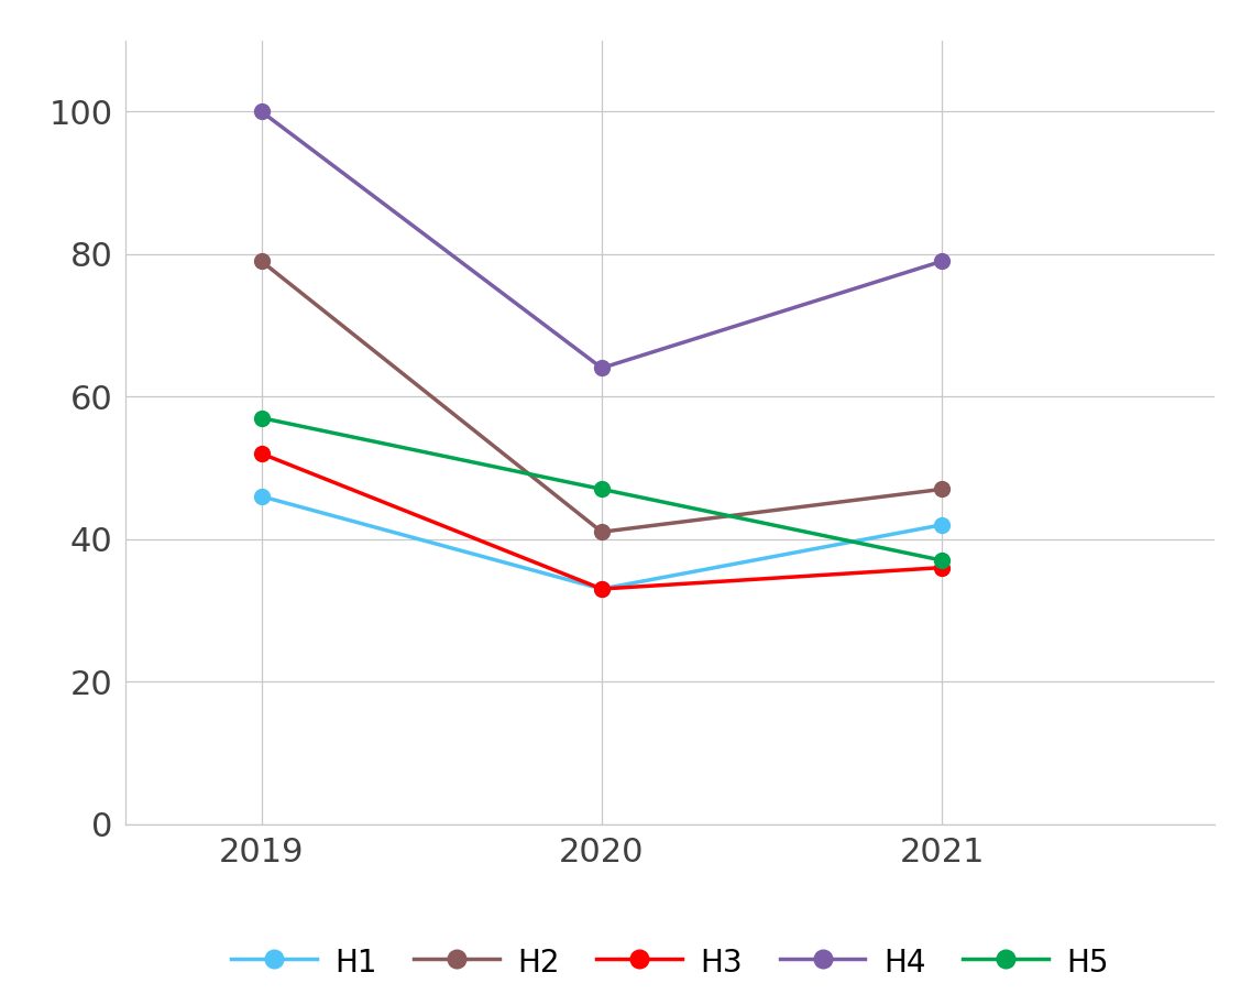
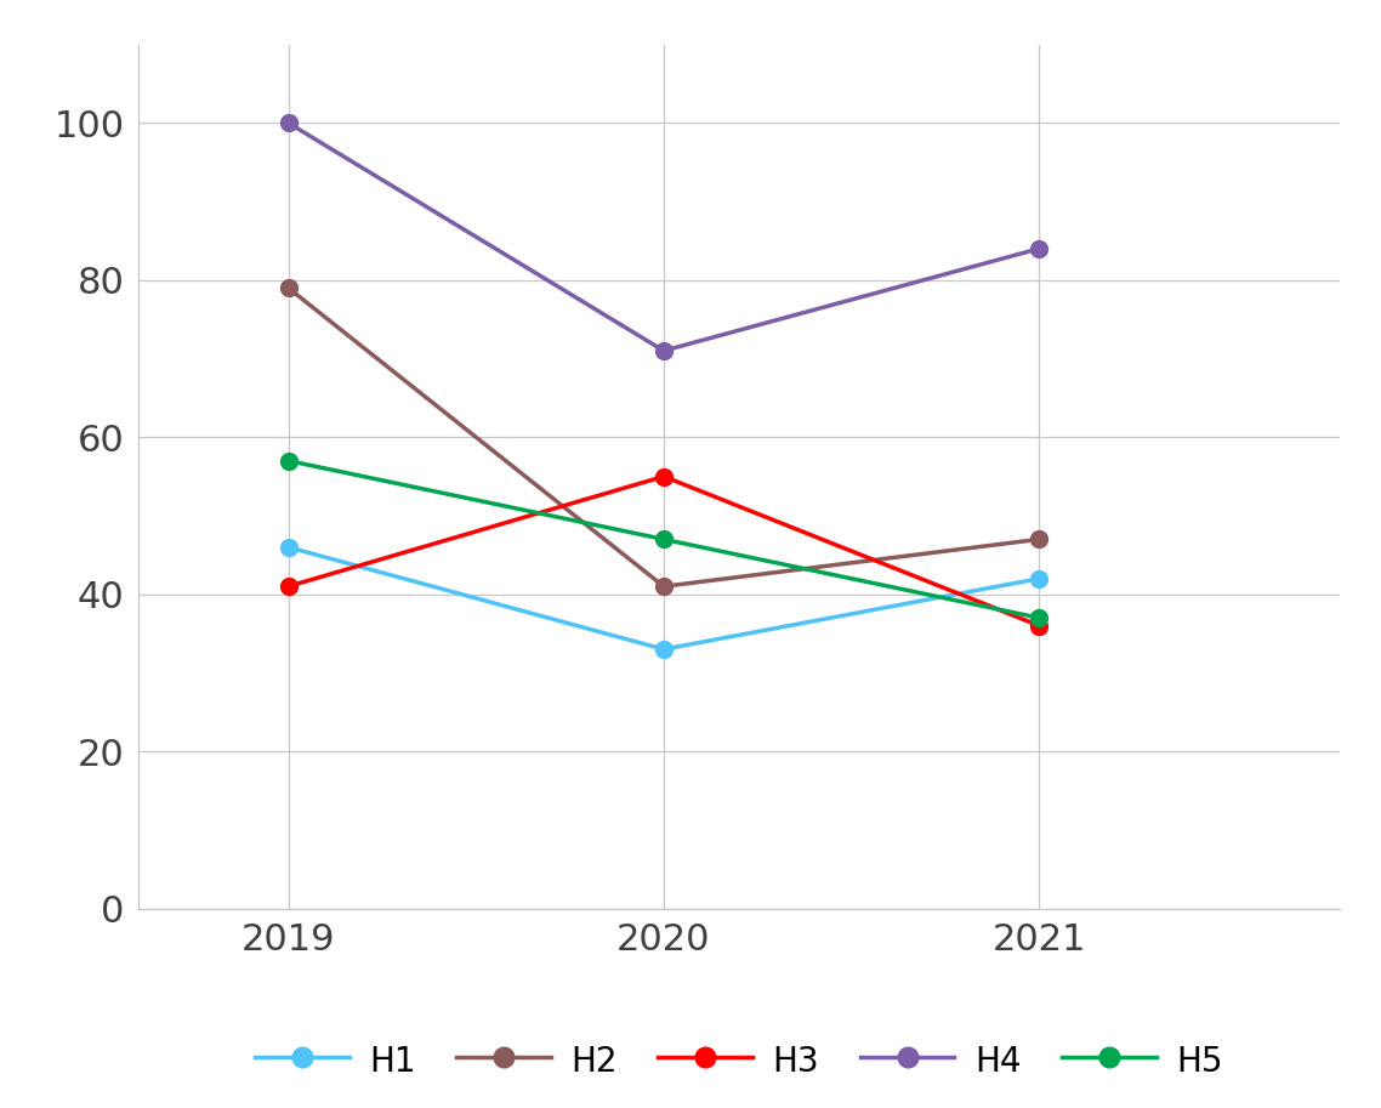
H3/2019: 52 -> 41
H3/2020: 33 -> 55
H4/2020: 64 -> 71
H4/2021: 79 -> 84
